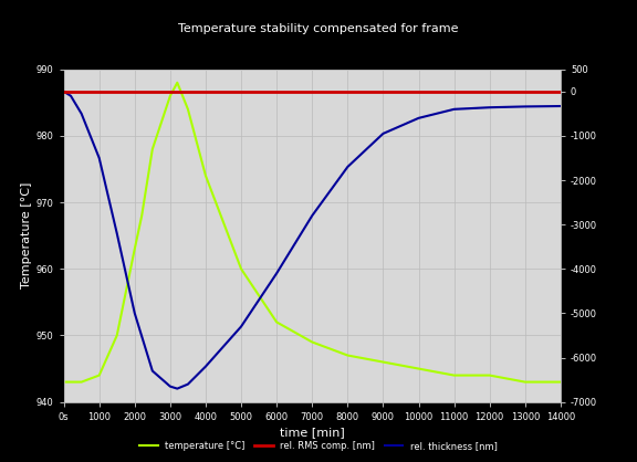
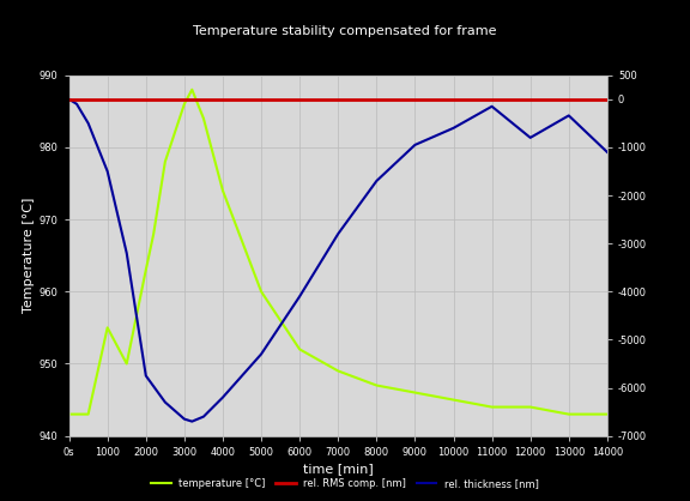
temperature [°C]/1000: 944 -> 955
rel. thickness [nm]/2000: -5000 -> -5750
rel. thickness [nm]/11000: -400 -> -150
rel. thickness [nm]/12000: -360 -> -800
rel. thickness [nm]/14000: -330 -> -1100
